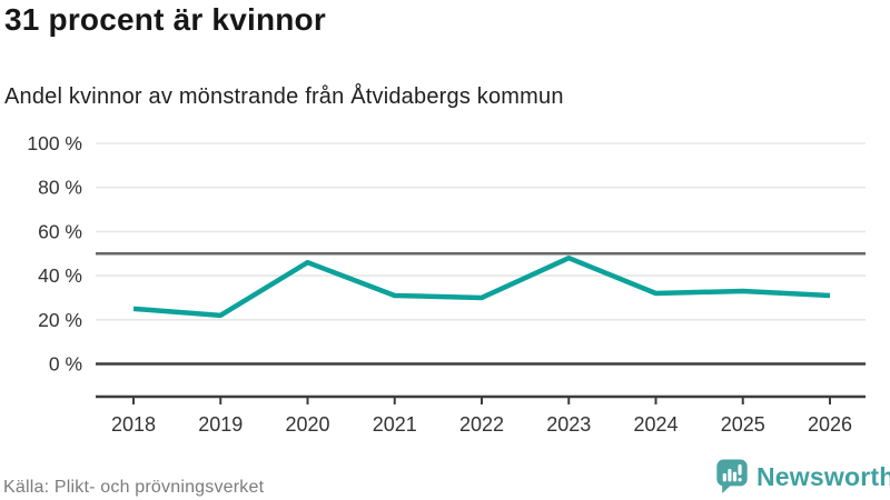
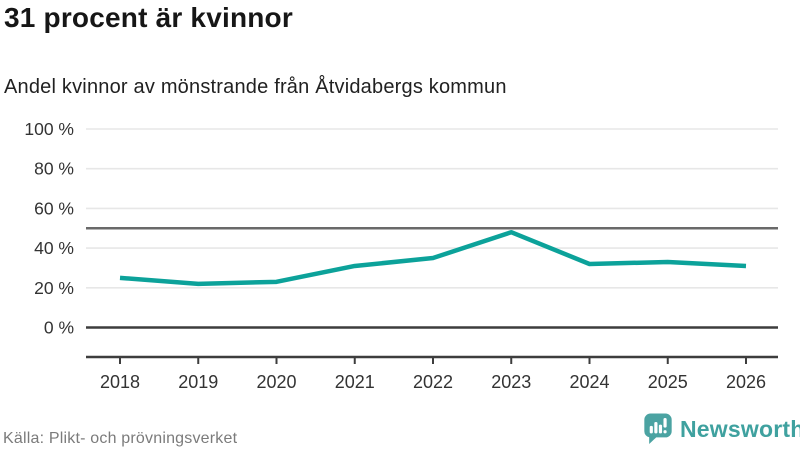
2020: 46% -> 23%
2022: 30% -> 35%
